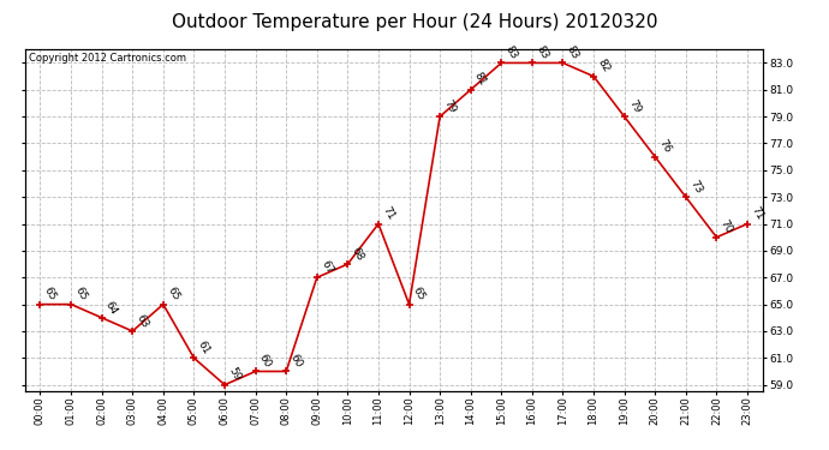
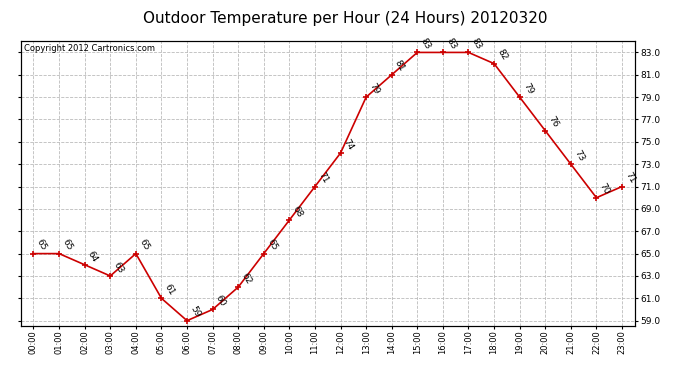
08:00: 60 -> 62
09:00: 67 -> 65
12:00: 65 -> 74
